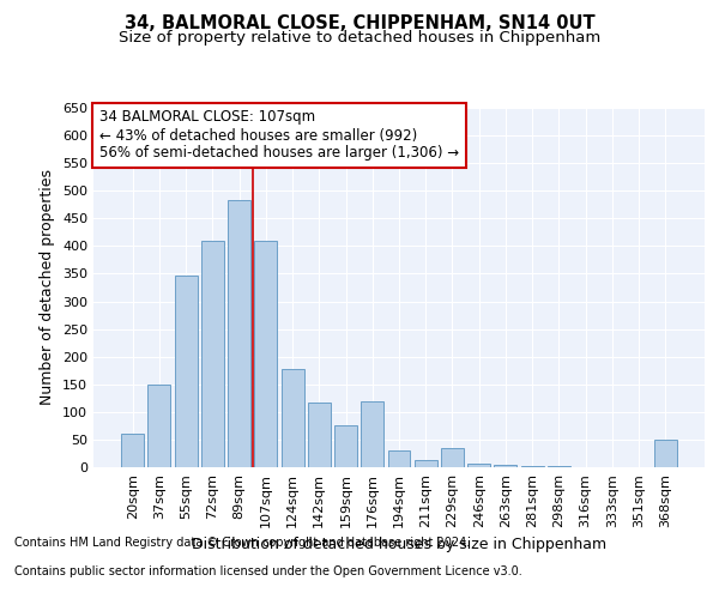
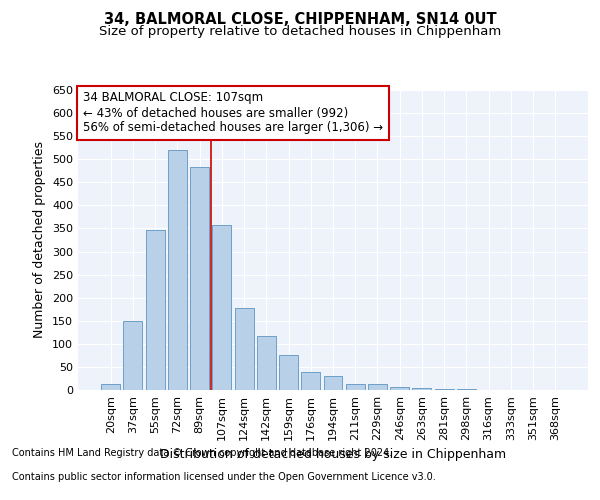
20sqm: 60 -> 13
72sqm: 410 -> 519
107sqm: 410 -> 358
176sqm: 120 -> 40
229sqm: 35 -> 14
368sqm: 50 -> 1
